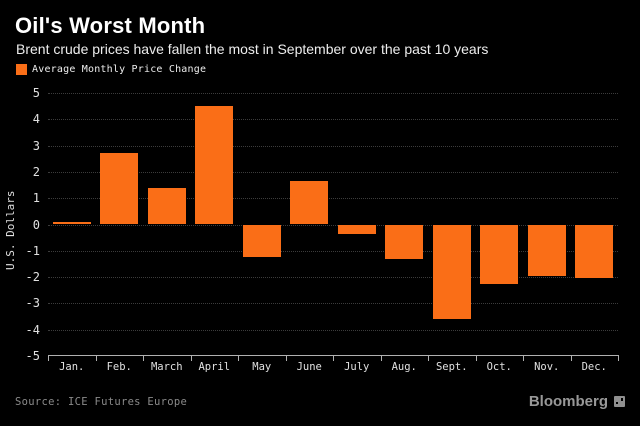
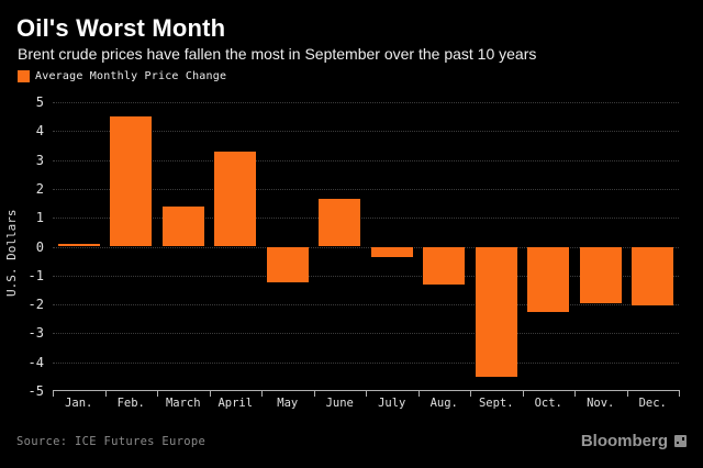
Feb.: 2.7 -> 4.5
April: 4.5 -> 3.3
Sept.: -3.6 -> -4.5
